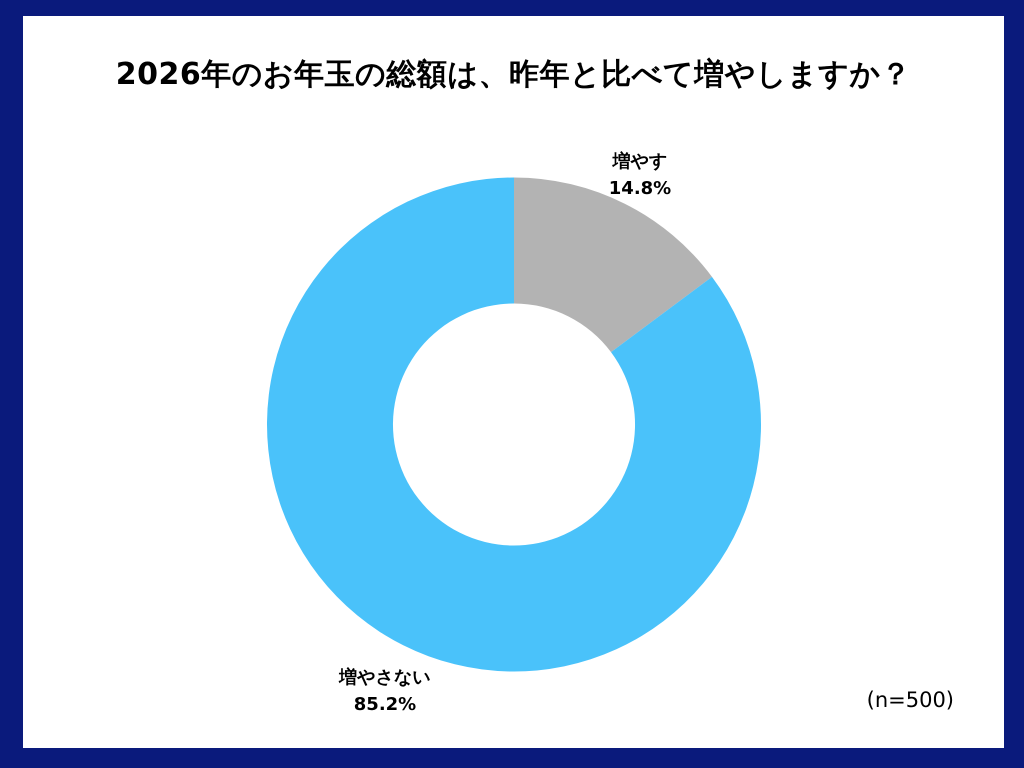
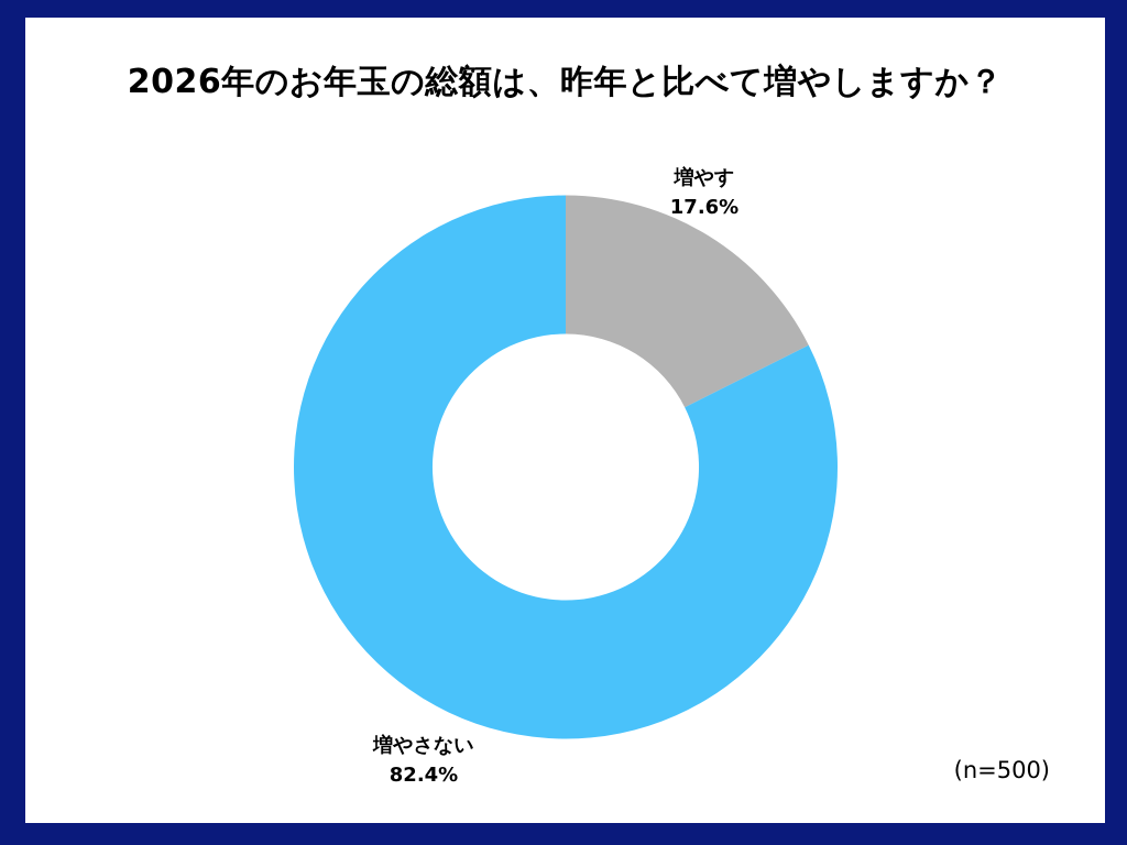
増やす: 14.8% -> 17.6%
増やさない: 85.2% -> 82.4%
